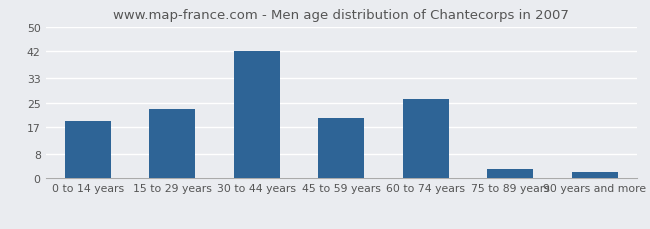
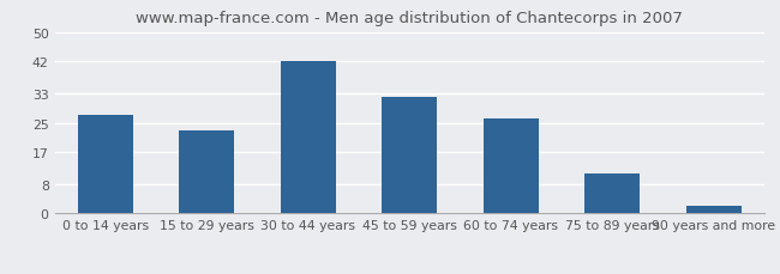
0 to 14 years: 19 -> 27
45 to 59 years: 20 -> 32
75 to 89 years: 3 -> 11
